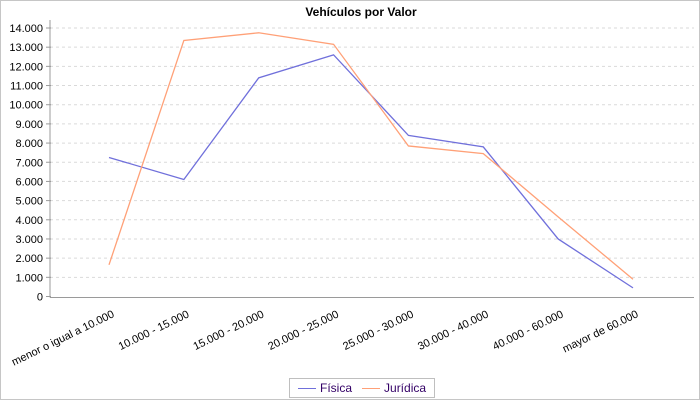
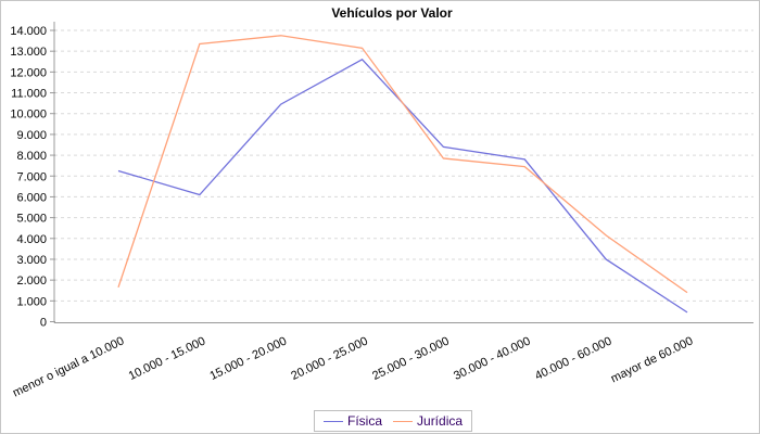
Física/15.000 - 20.000: 11400 -> 10400
Jurídica/mayor de 60.000: 900 -> 1400
